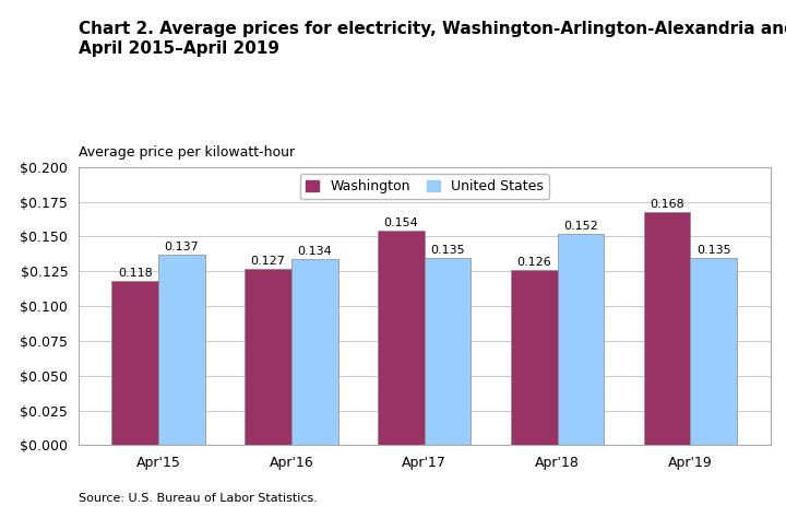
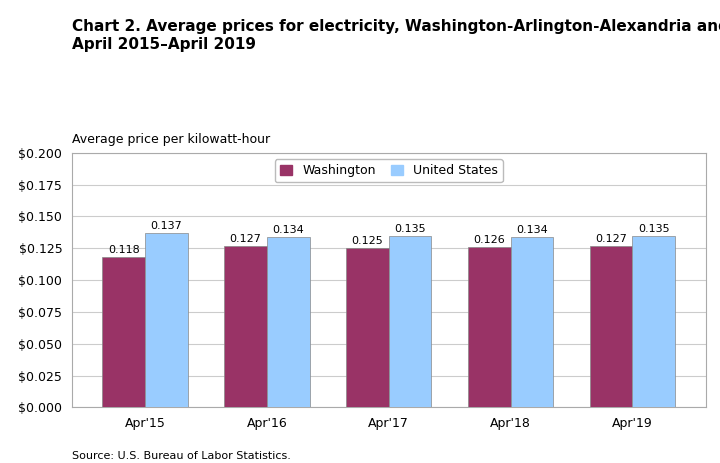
Washington/Apr'17: 0.154 -> 0.125
United States/Apr'18: 0.152 -> 0.134
Washington/Apr'19: 0.168 -> 0.127
